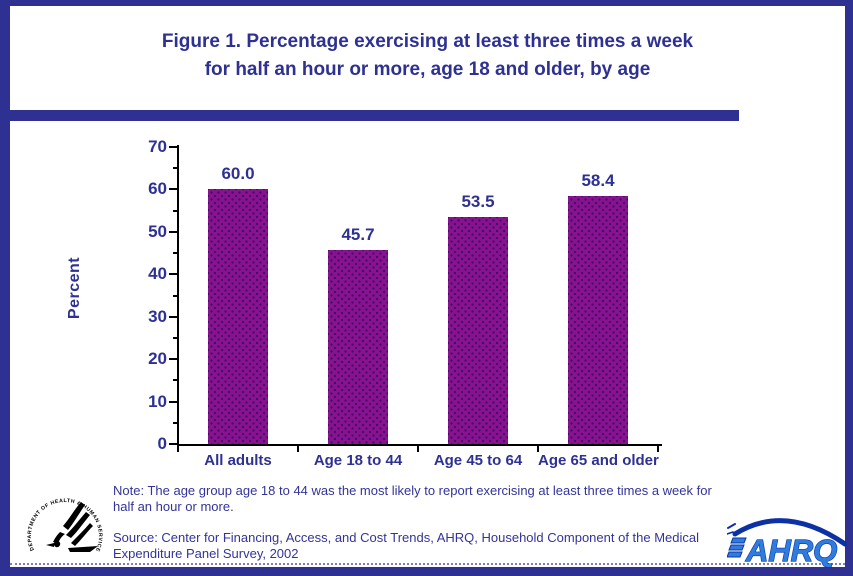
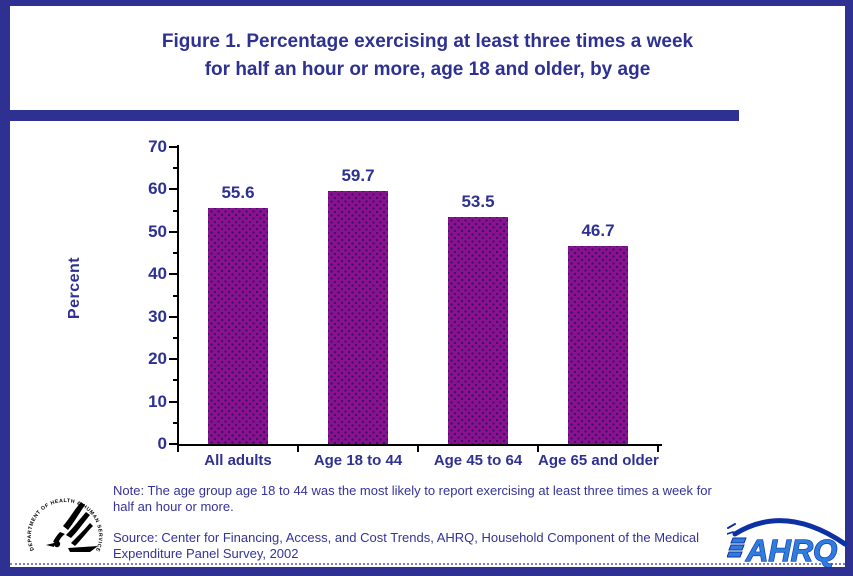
All adults: 60.0 -> 55.6
Age 18 to 44: 45.7 -> 59.7
Age 65 and older: 58.4 -> 46.7
